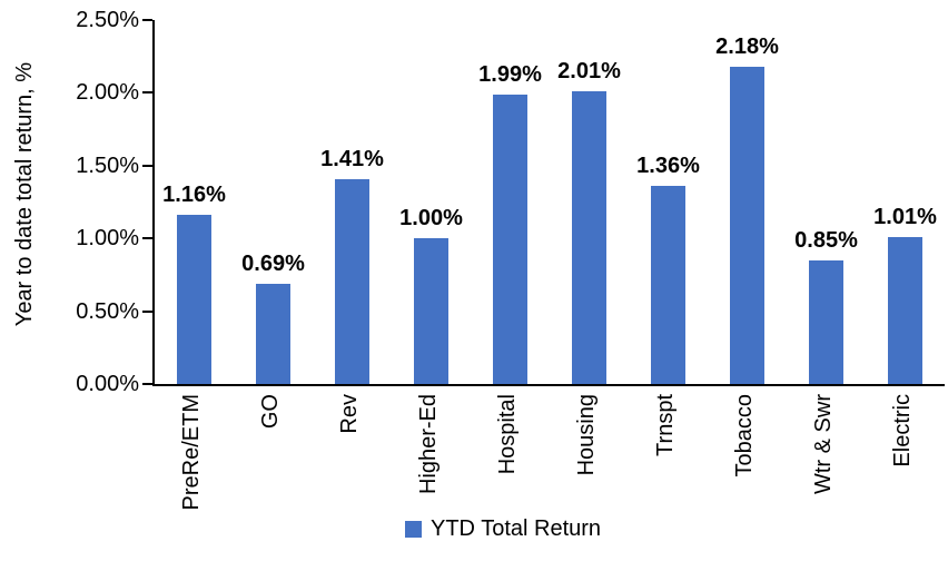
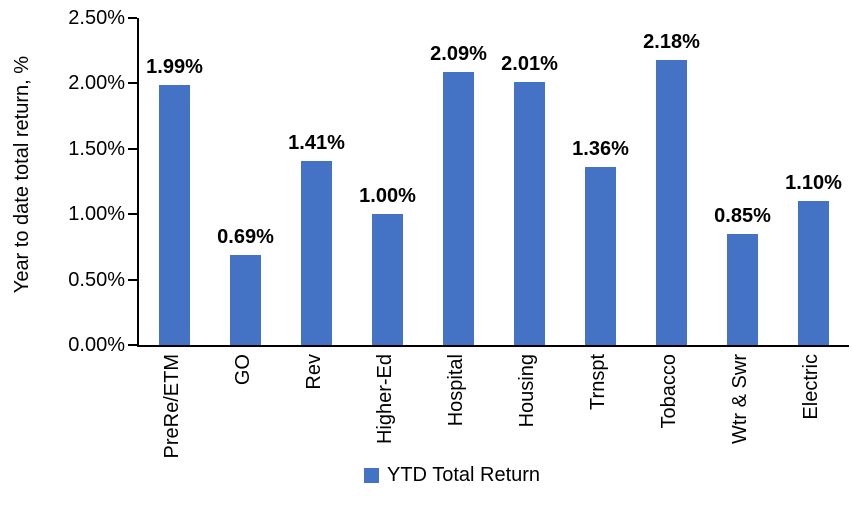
PreRe/ETM: 1.16% -> 1.99%
Hospital: 1.99% -> 2.09%
Electric: 1.01% -> 1.10%
